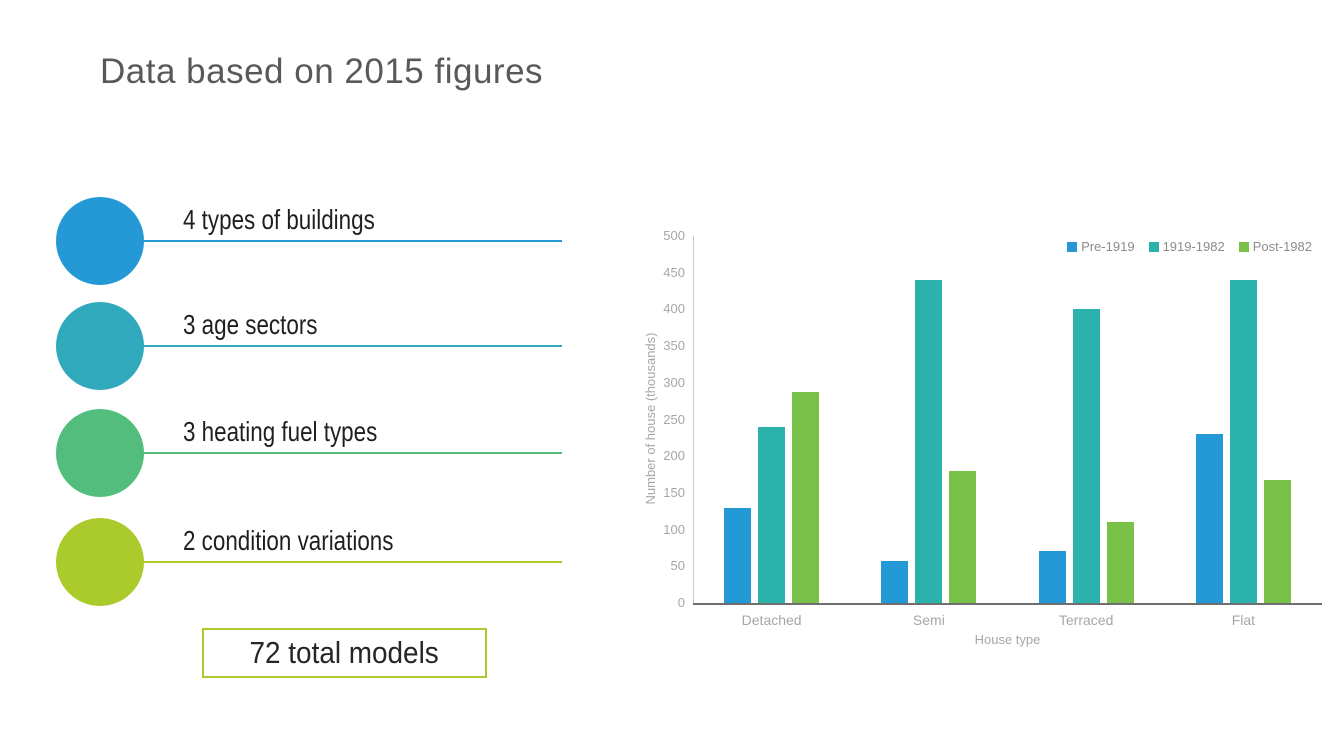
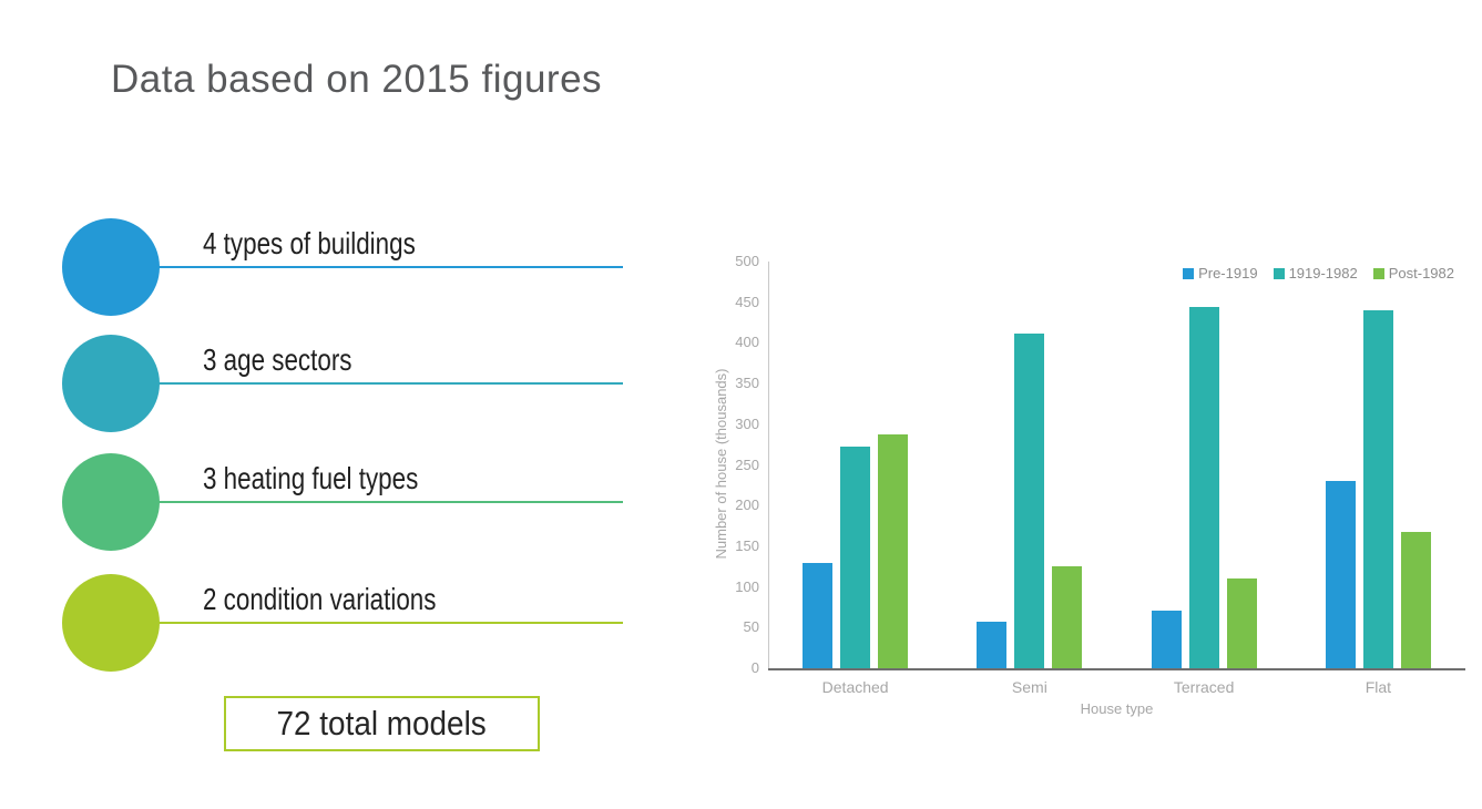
1919-1982/Detached: 240 -> 270
1919-1982/Semi: 440 -> 410
Post-1982/Semi: 180 -> 120
1919-1982/Terraced: 400 -> 440
